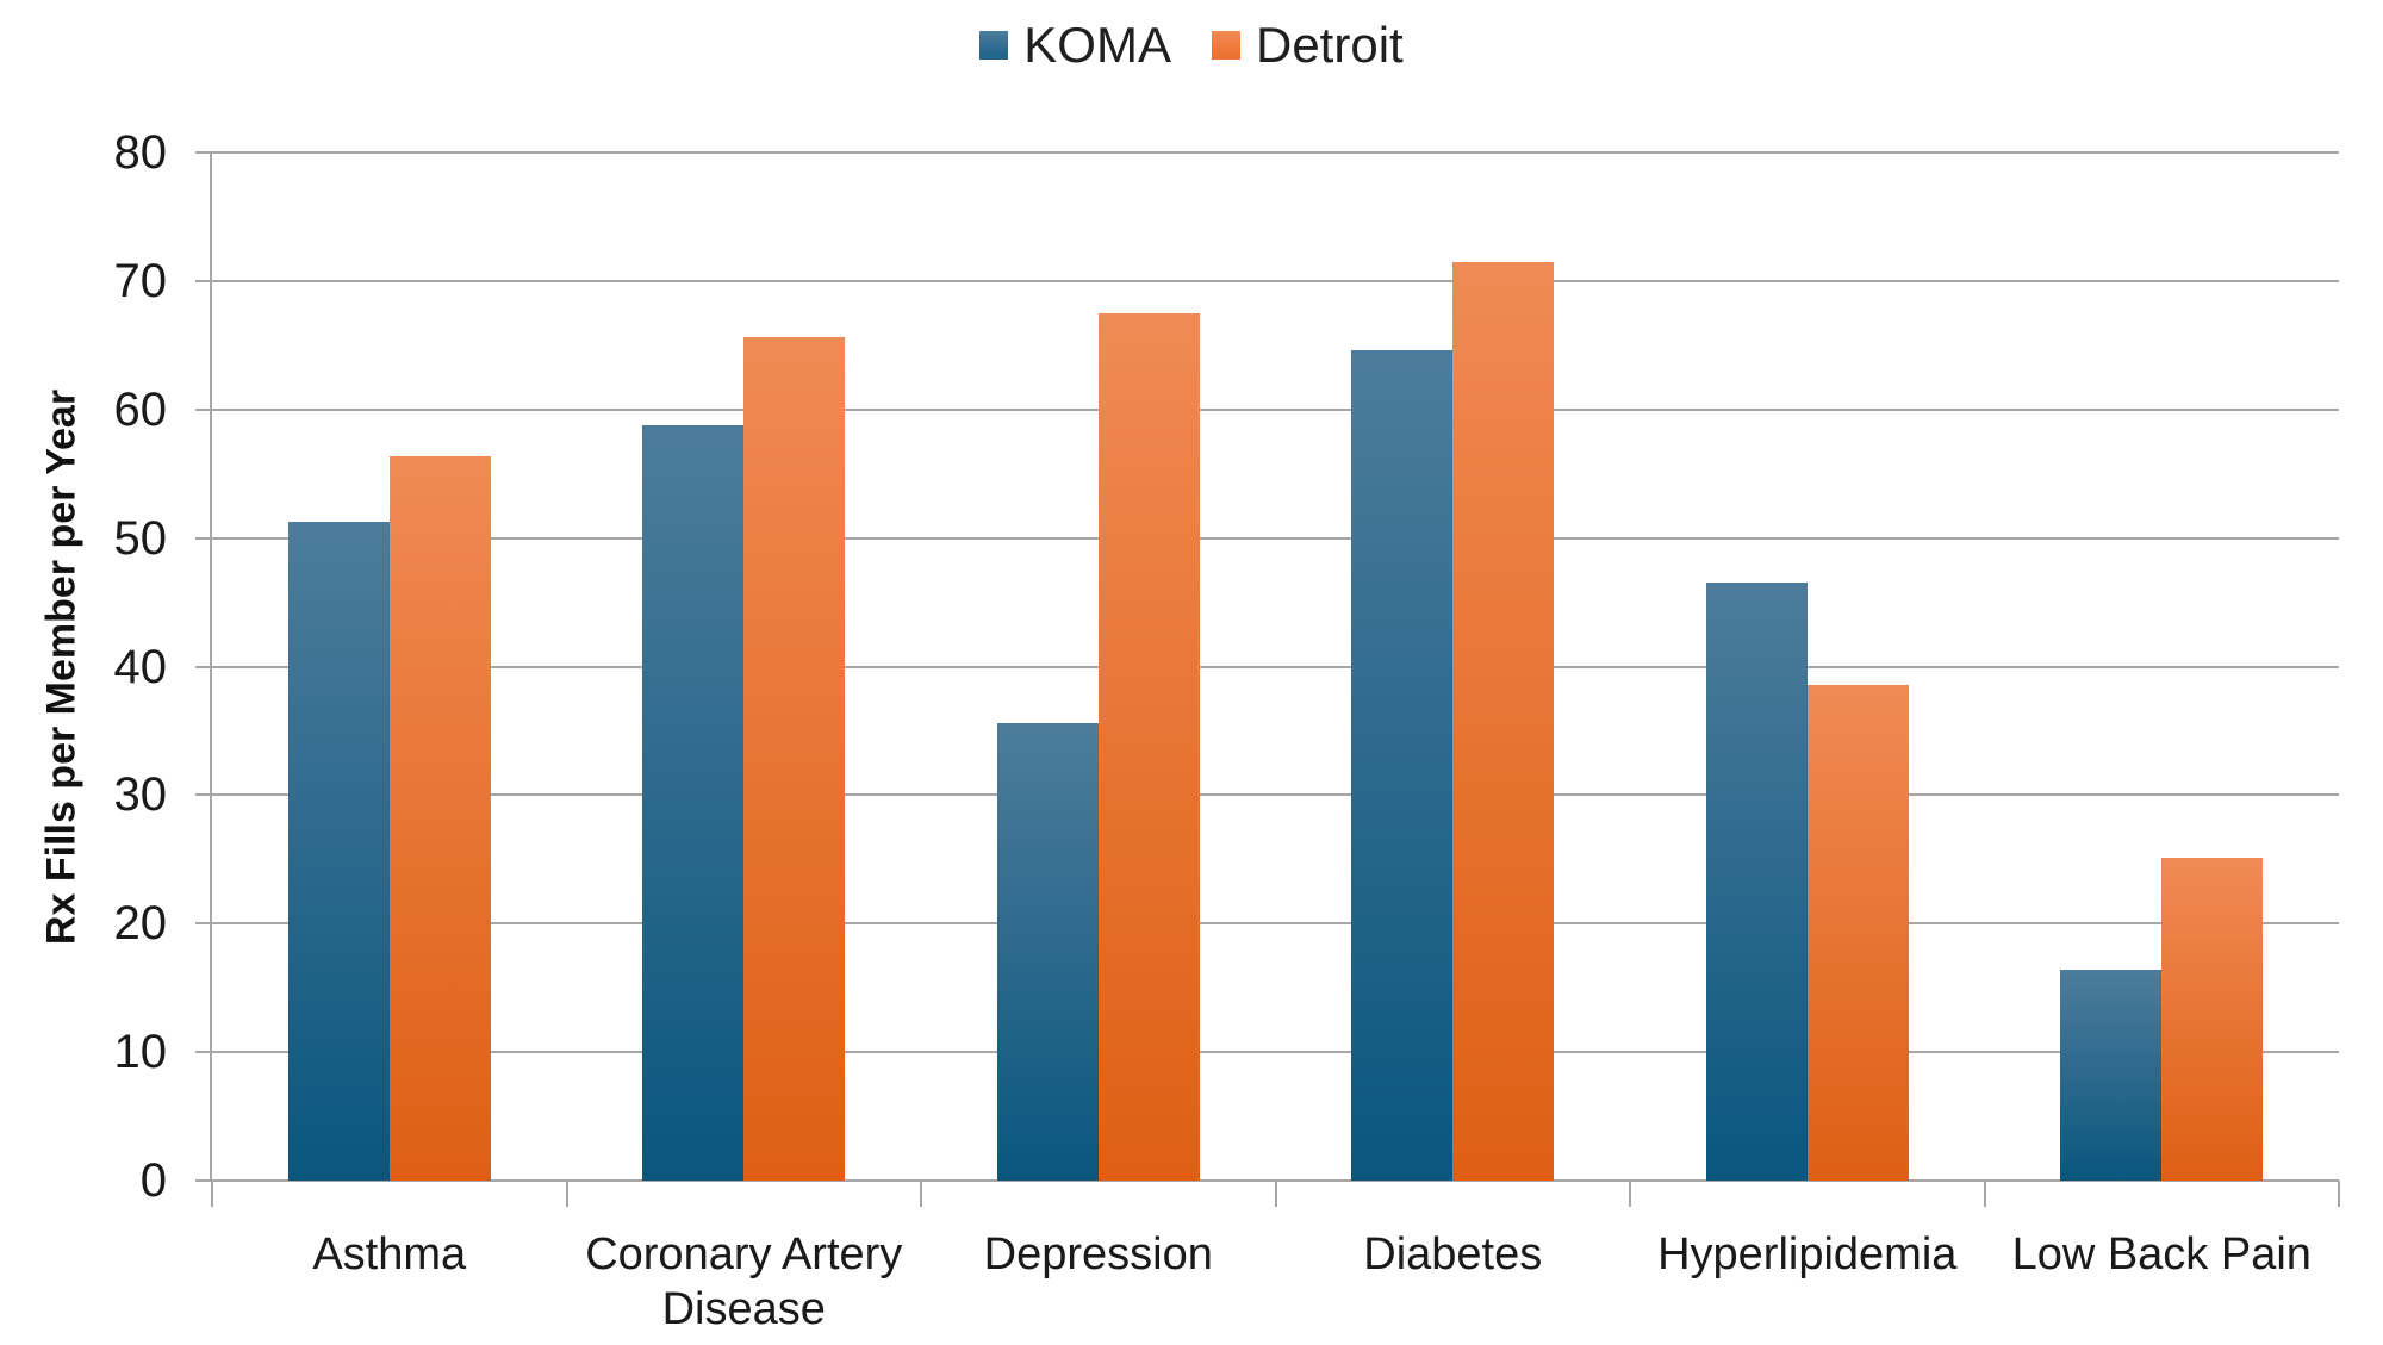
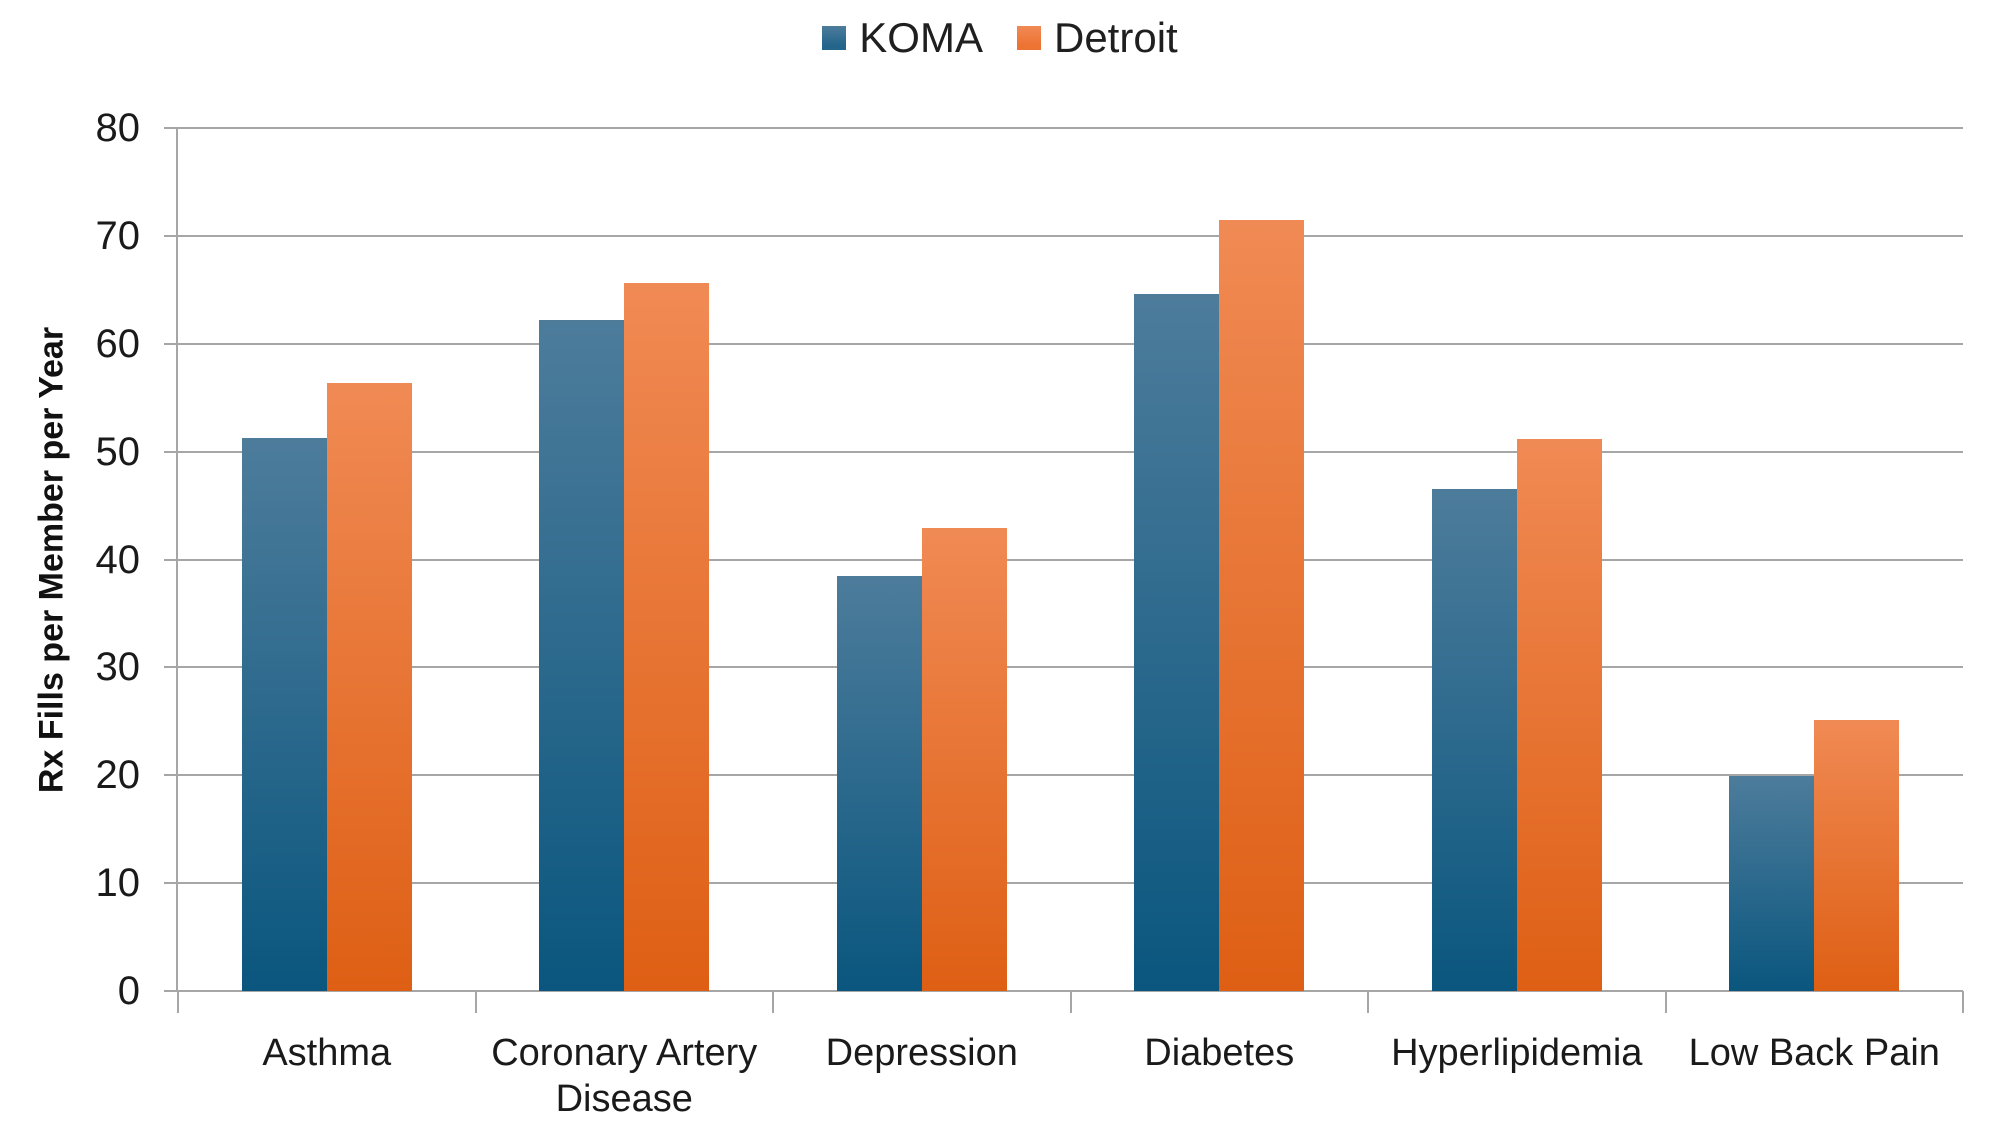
KOMA/Coronary Artery Disease: 58.8 -> 62.2
KOMA/Depression: 35.6 -> 38.5
Detroit/Depression: 67.5 -> 42.9
Detroit/Hyperlipidemia: 38.6 -> 51.2
KOMA/Low Back Pain: 16.4 -> 19.9
